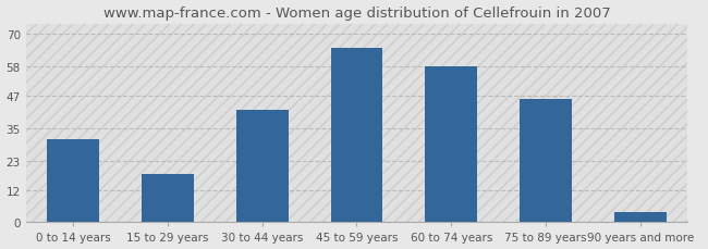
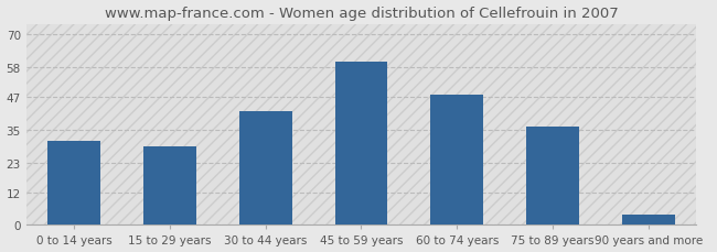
15 to 29 years: 18 -> 29
45 to 59 years: 65 -> 60
60 to 74 years: 58 -> 48
75 to 89 years: 46 -> 36
